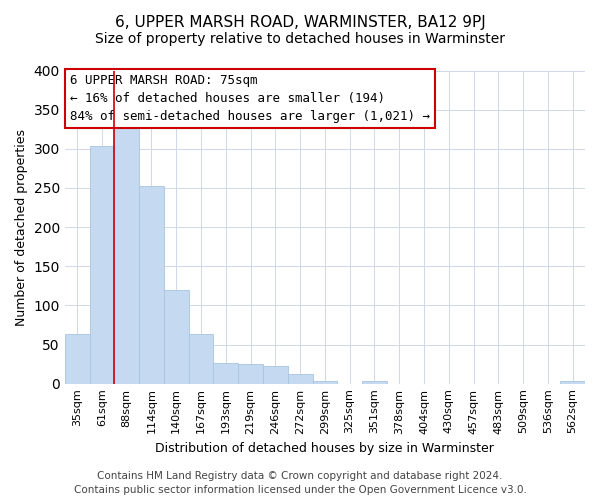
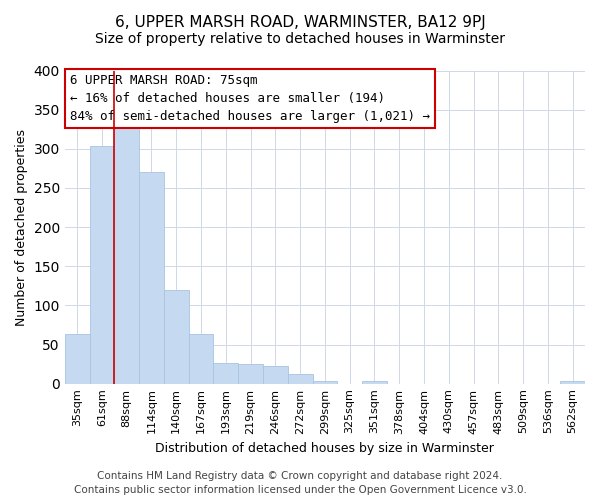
114sqm: 252 -> 270
